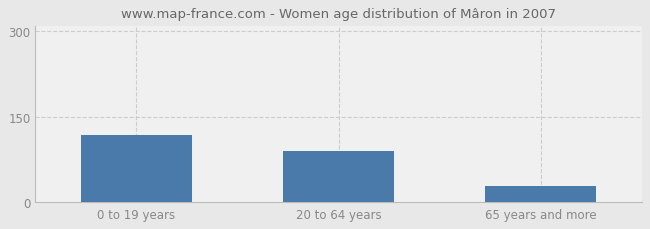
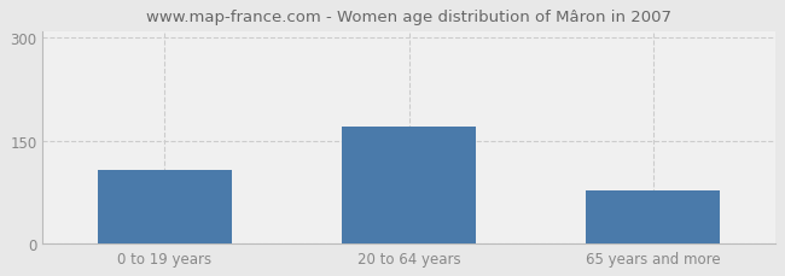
0 to 19 years: 118 -> 107
20 to 64 years: 90 -> 170
65 years and more: 28 -> 78
